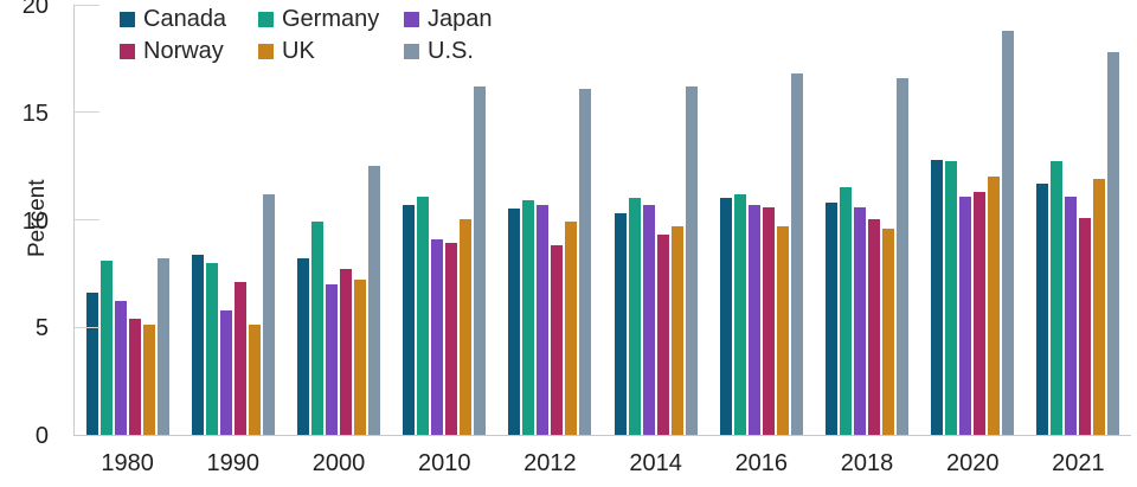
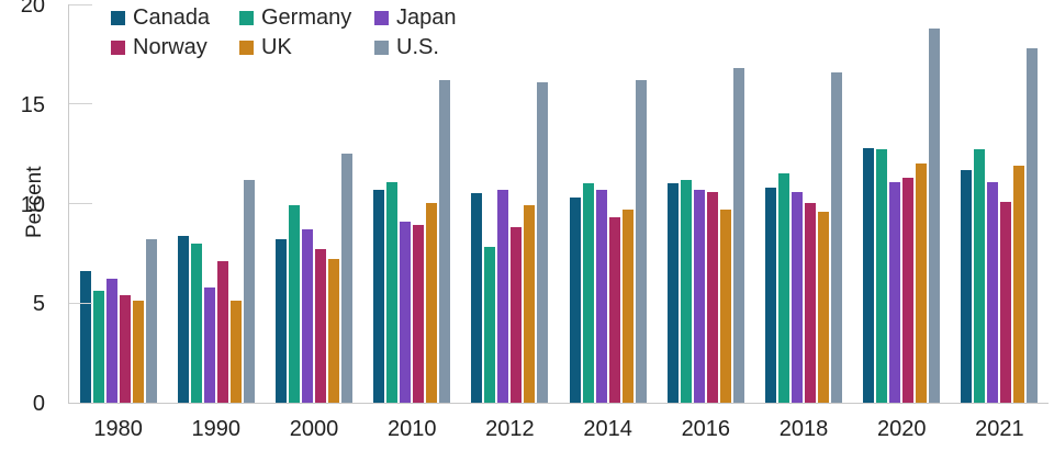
Germany/1980: 8.1 -> 5.6
Japan/2000: 7.0 -> 8.7
Germany/2012: 10.9 -> 7.8
